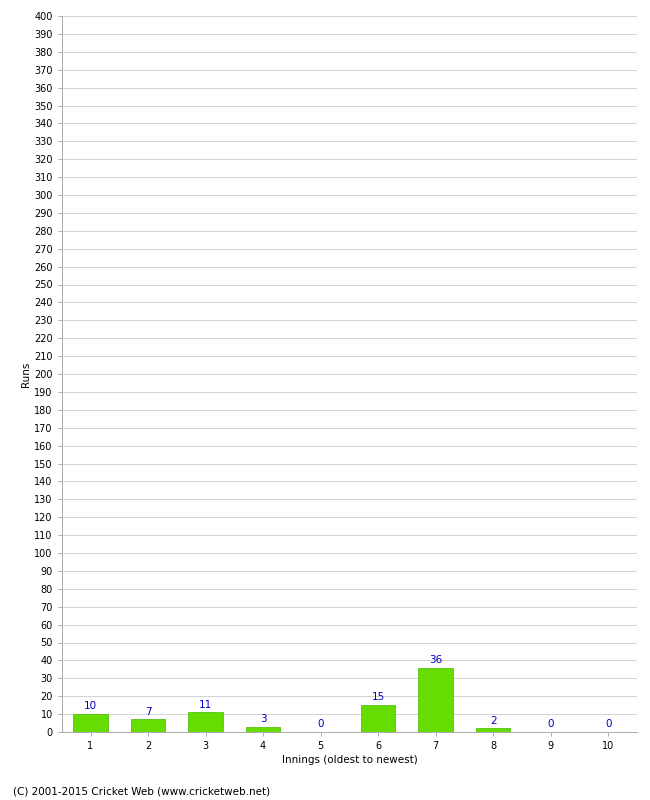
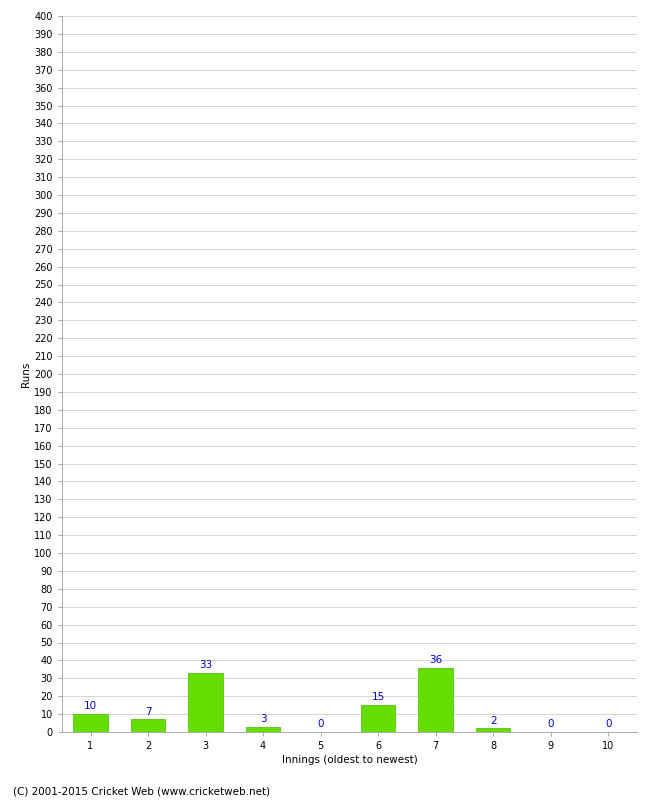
3: 11 -> 33
